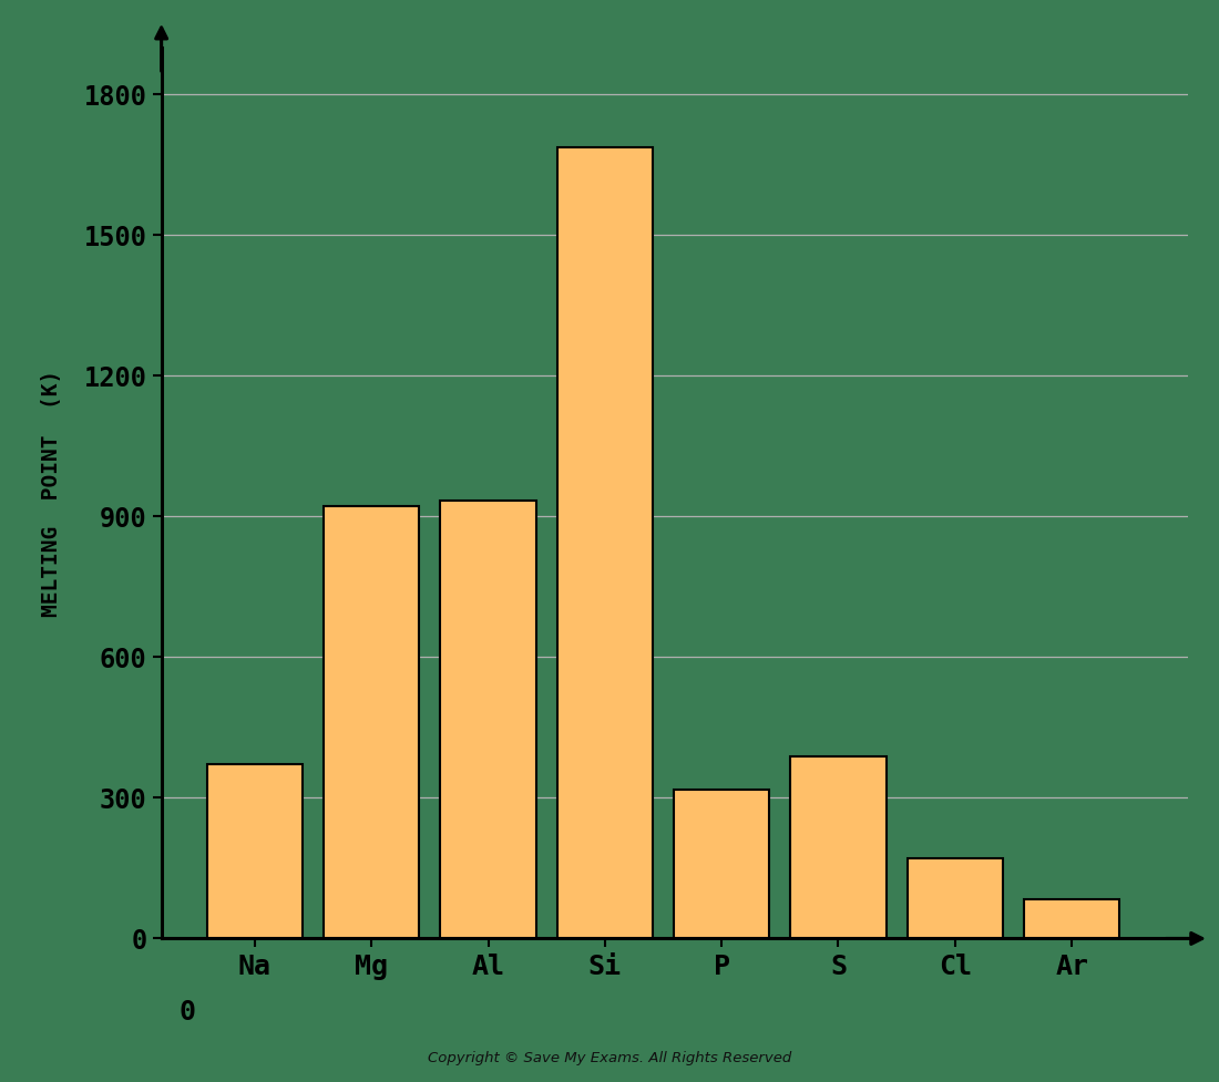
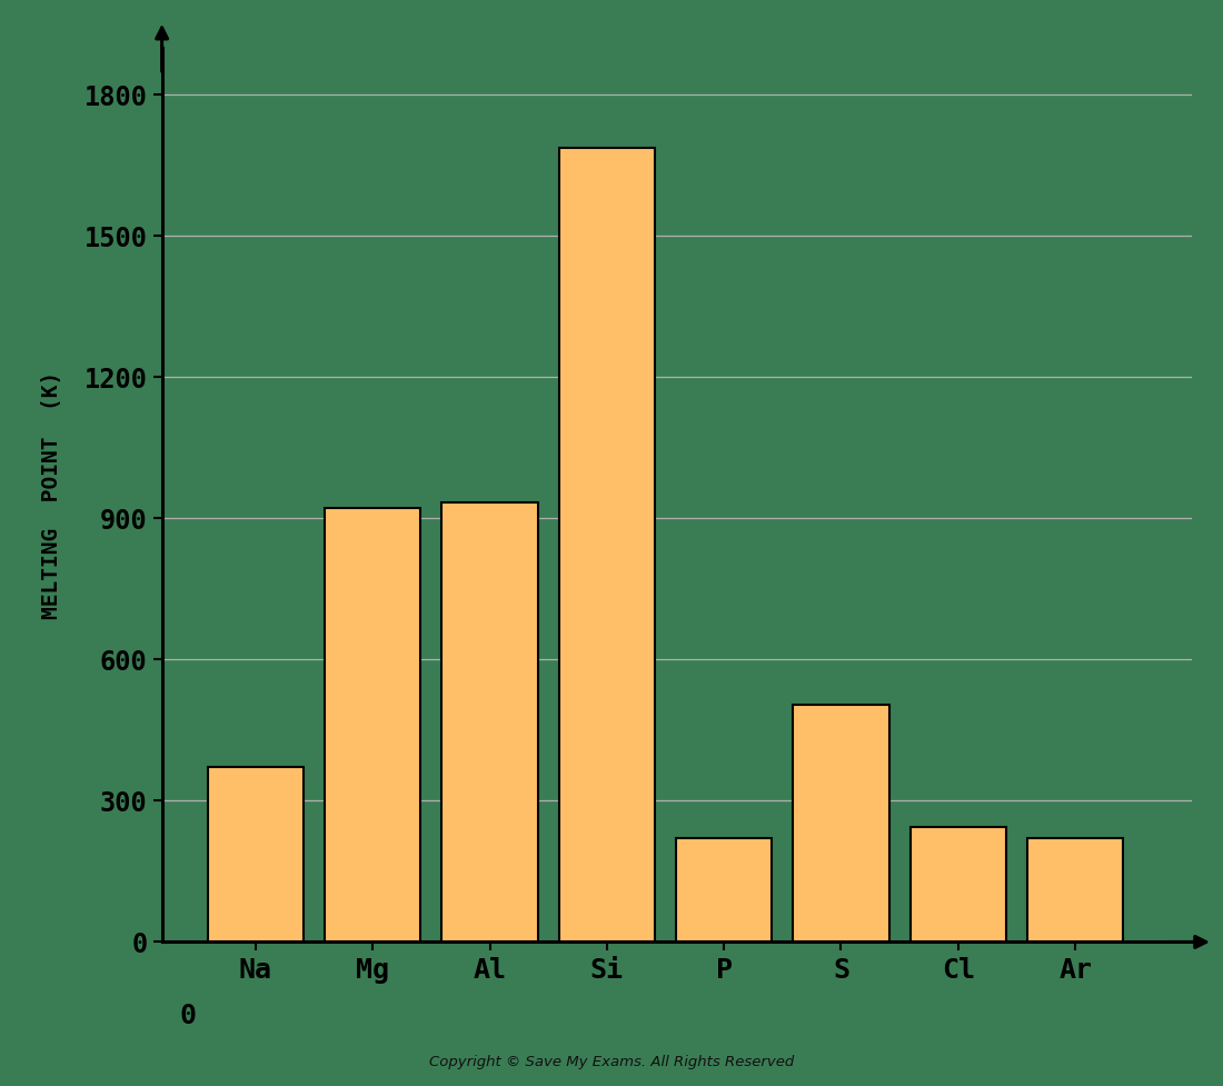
P: 317 -> 220
S: 388 -> 505
Cl: 172 -> 245
Ar: 84 -> 220
